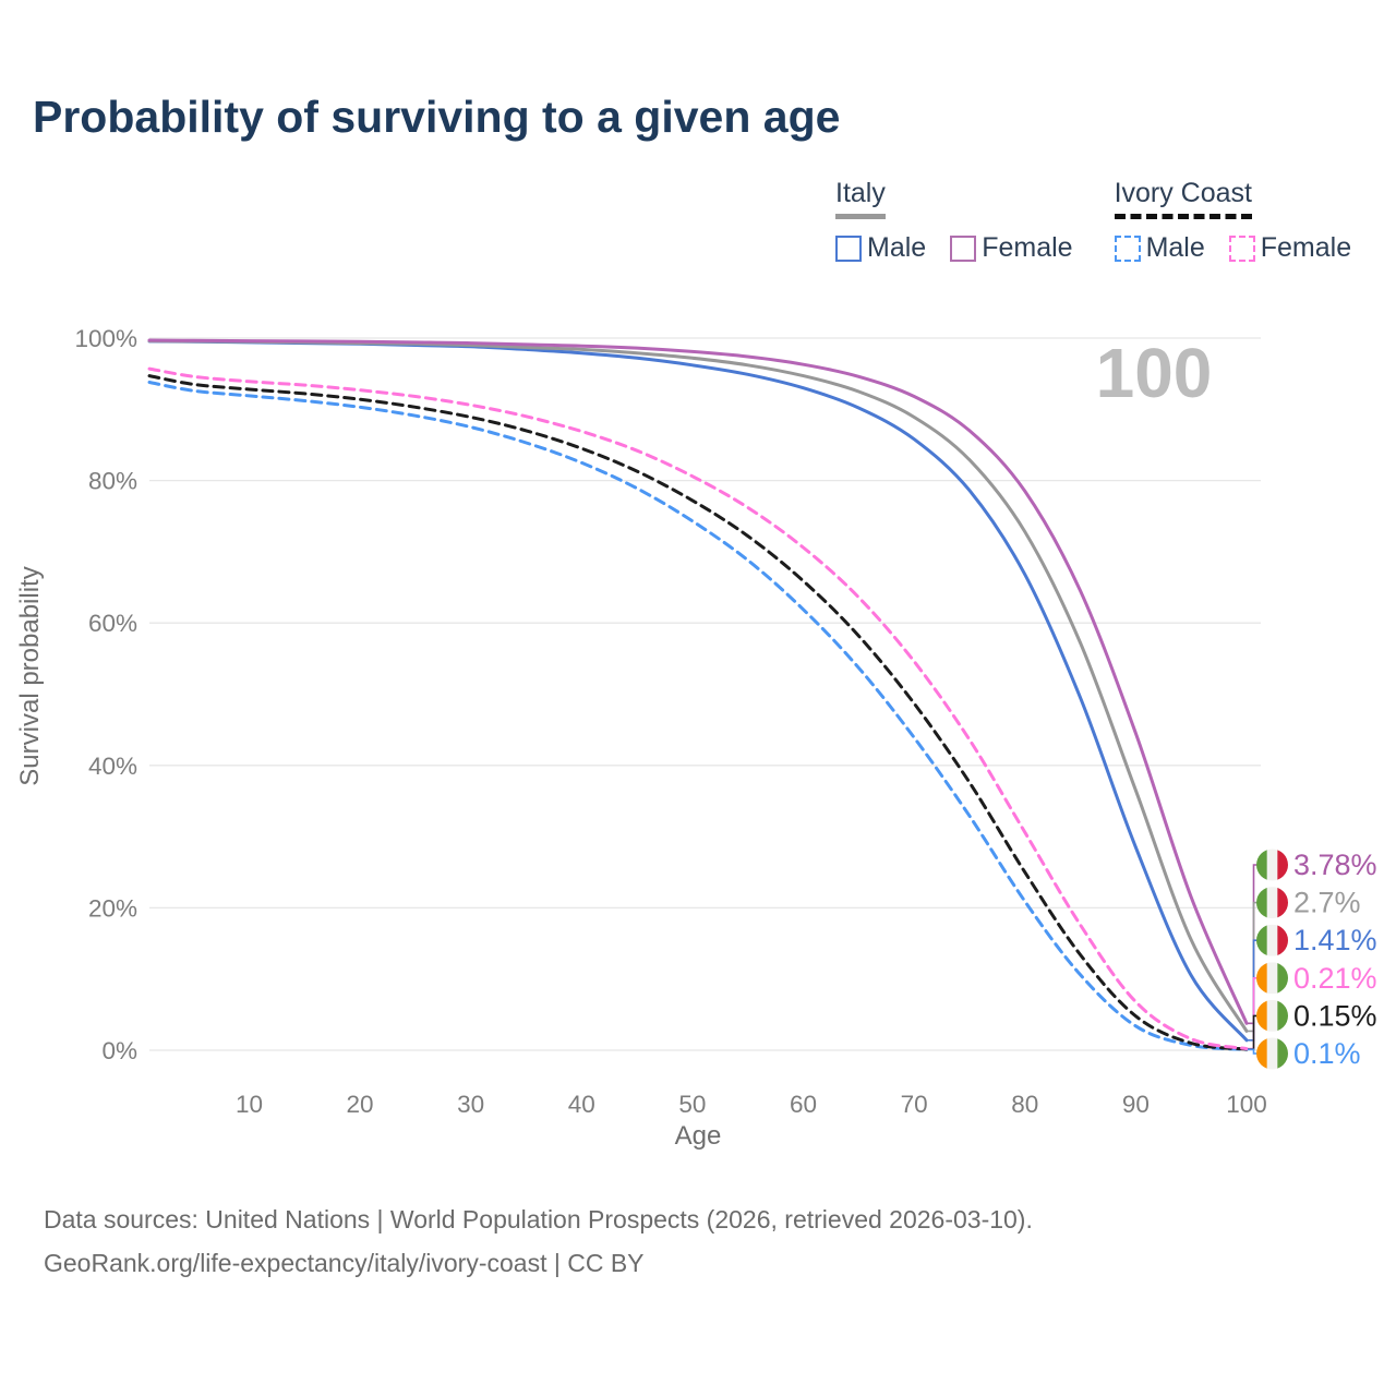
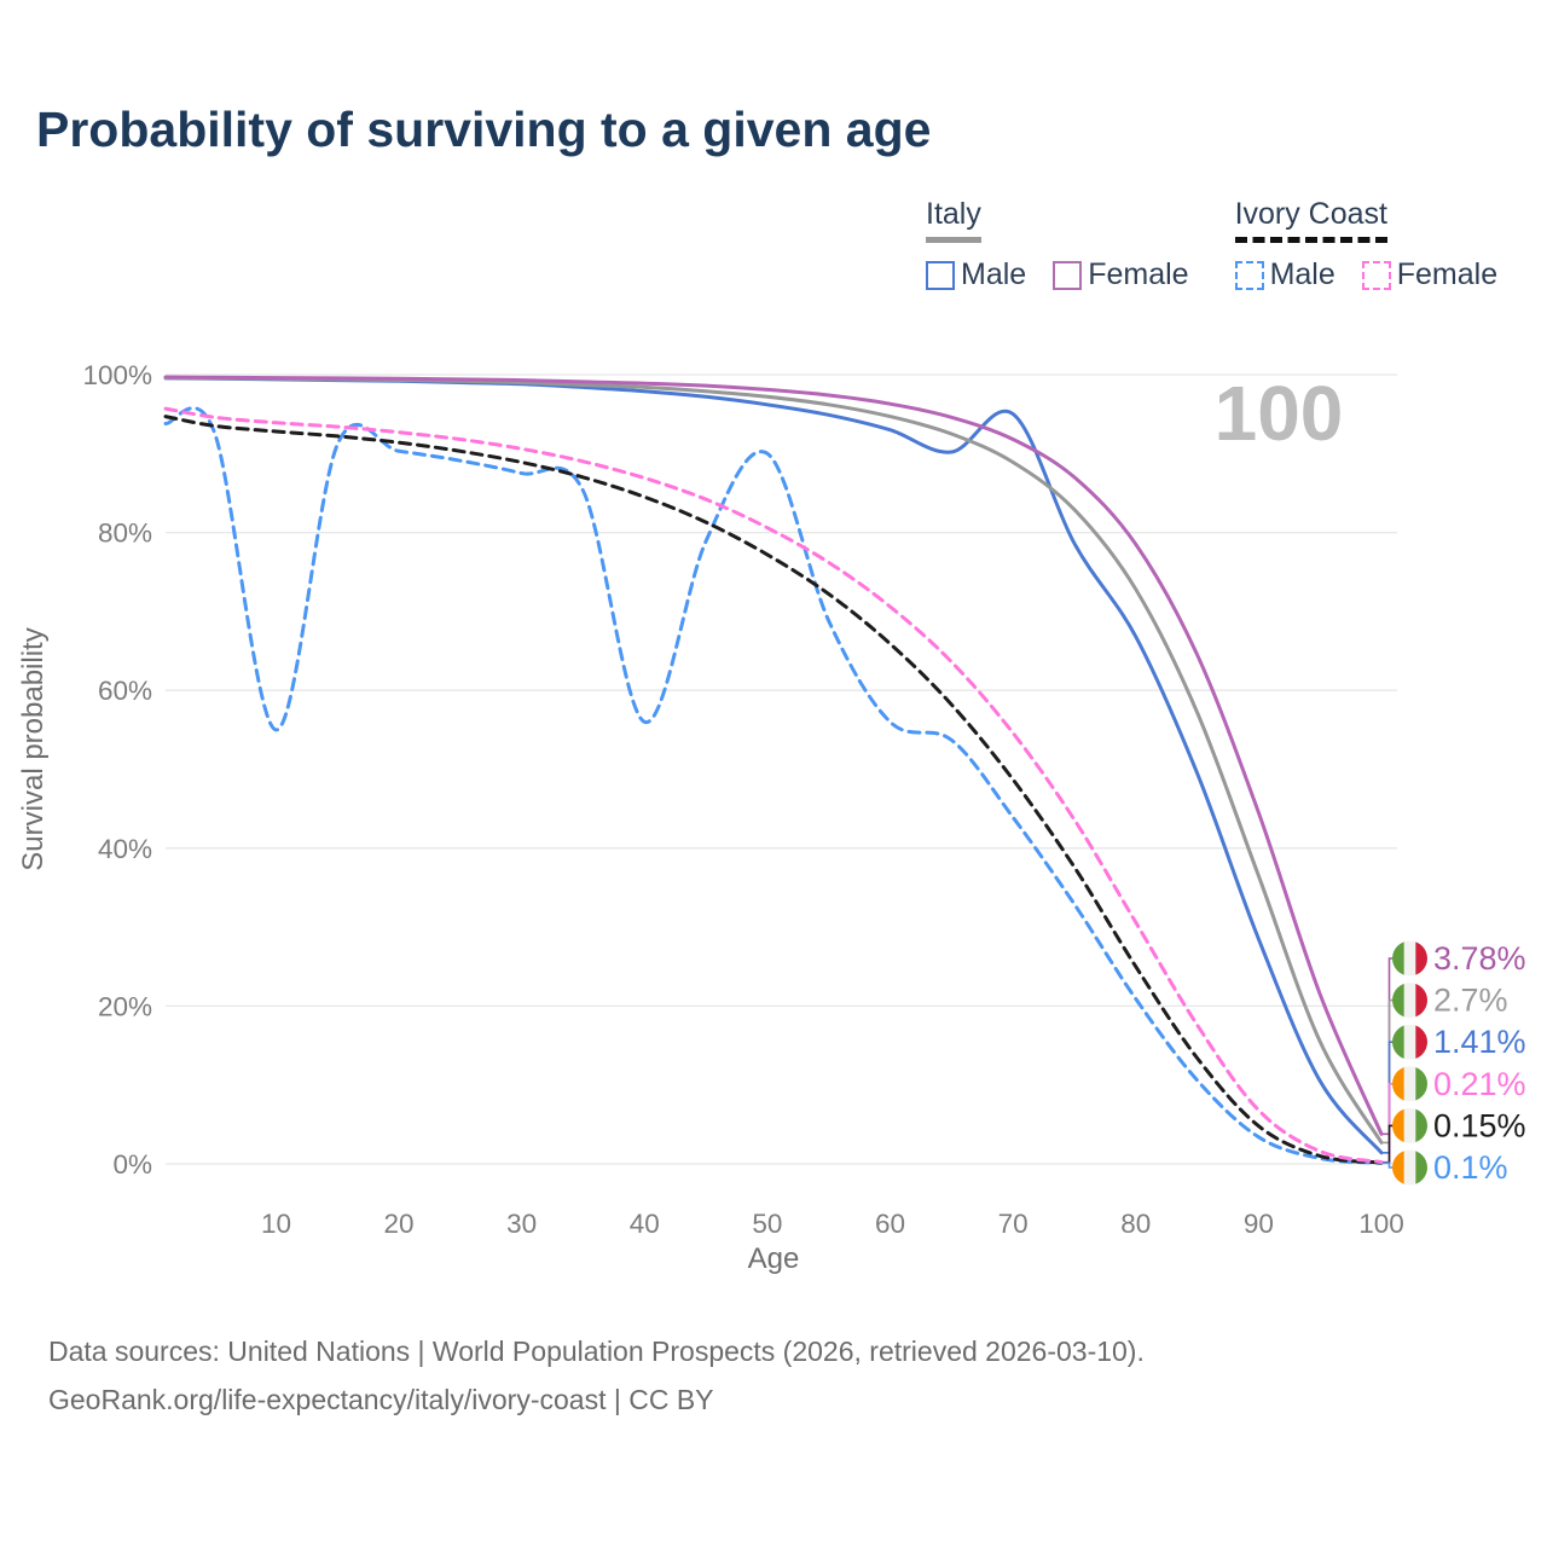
Ivory Coast Male/10: 92% -> 55%
Ivory Coast Male/40: 82% -> 56%
Ivory Coast Male/50: 74% -> 90%
Ivory Coast Male/60: 62% -> 56%
Italy Male/70: 86% -> 95%
